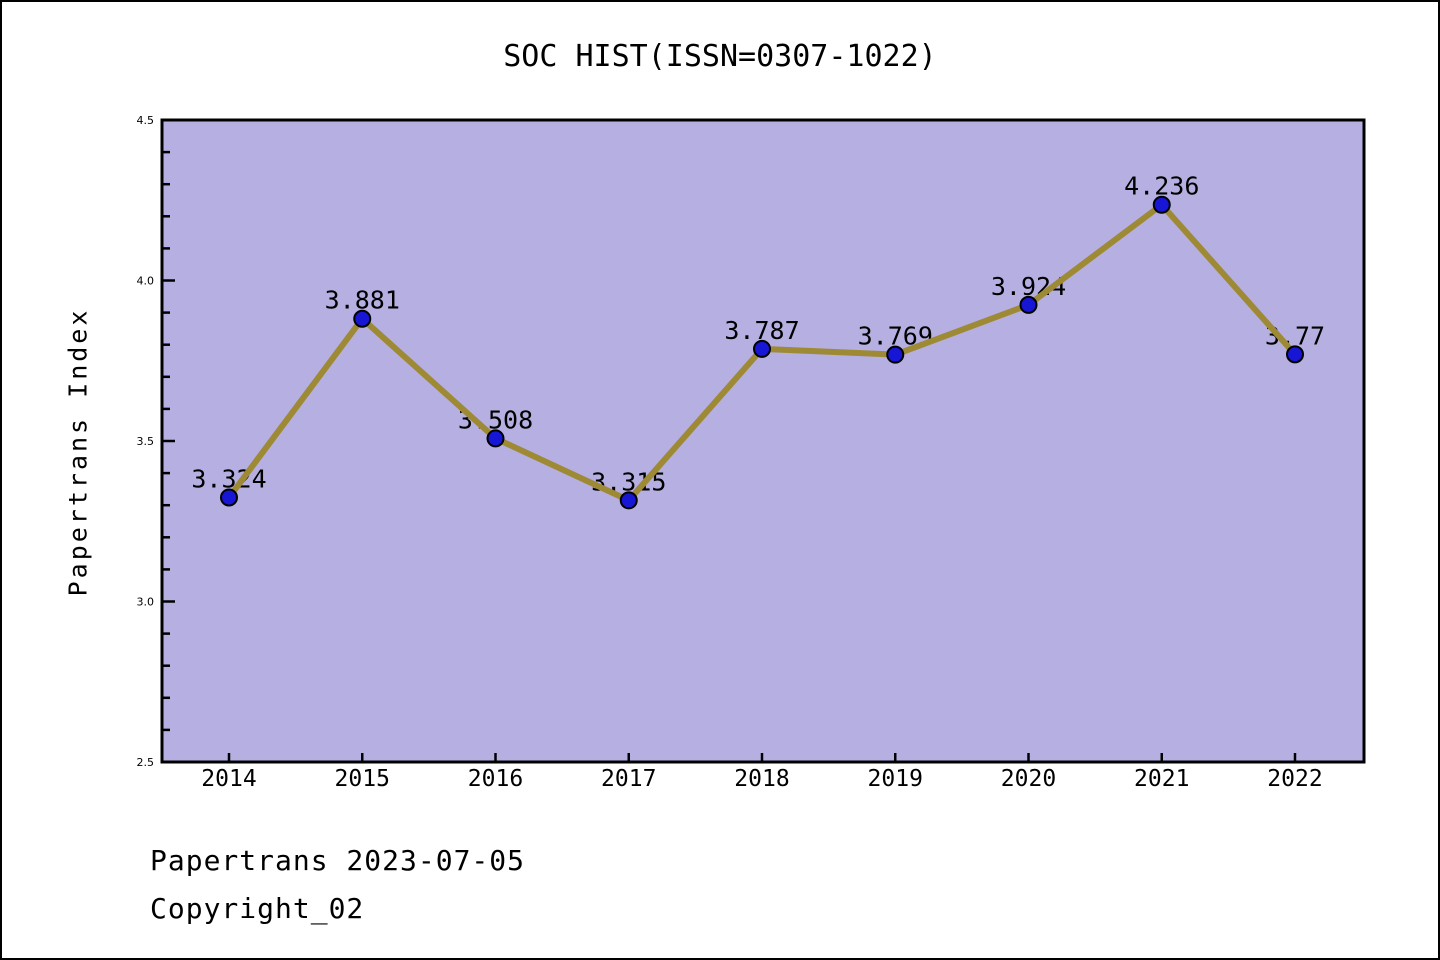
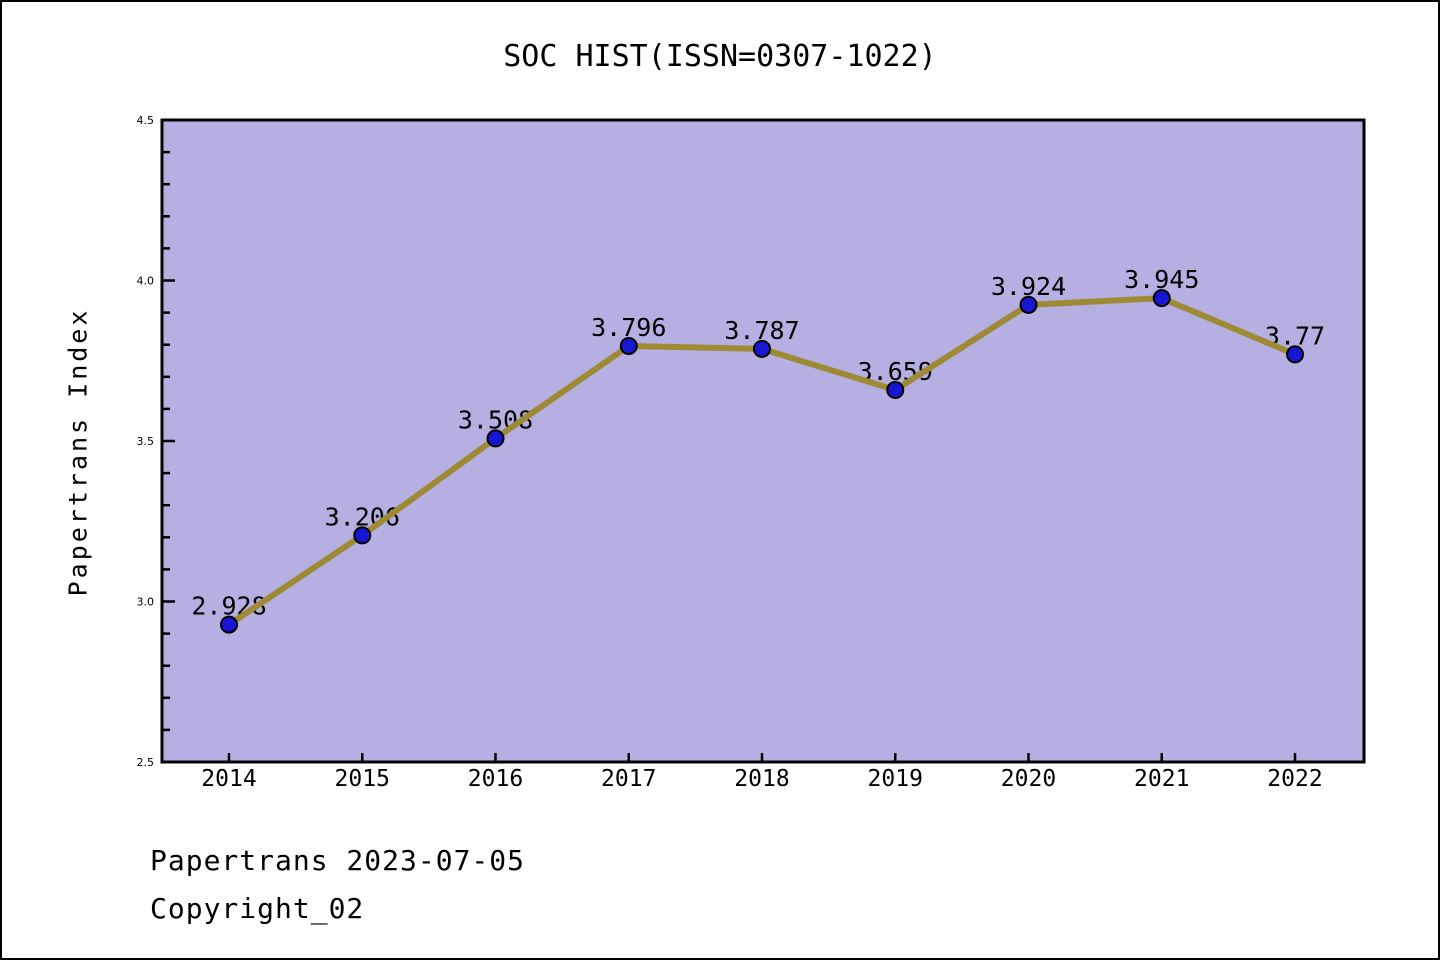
2014: 3.324 -> 2.928
2015: 3.881 -> 3.206
2017: 3.315 -> 3.796
2019: 3.769 -> 3.659
2021: 4.236 -> 3.945
